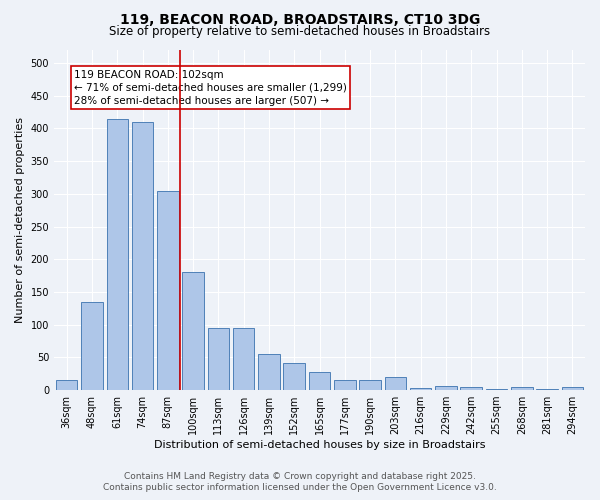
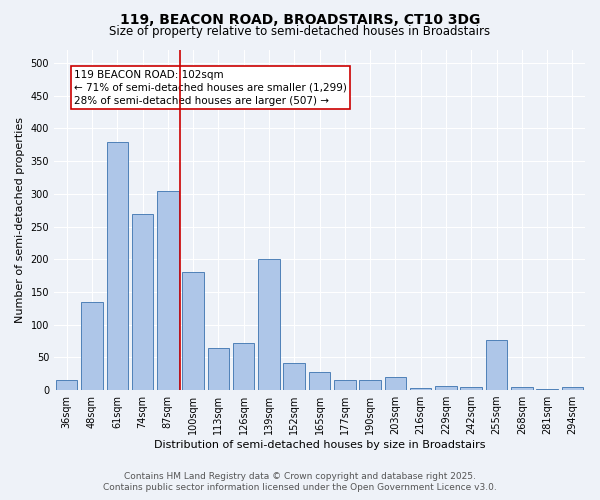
61sqm: 415 -> 380
74sqm: 410 -> 270
113sqm: 95 -> 64
126sqm: 95 -> 72
139sqm: 55 -> 200
255sqm: 1 -> 76
